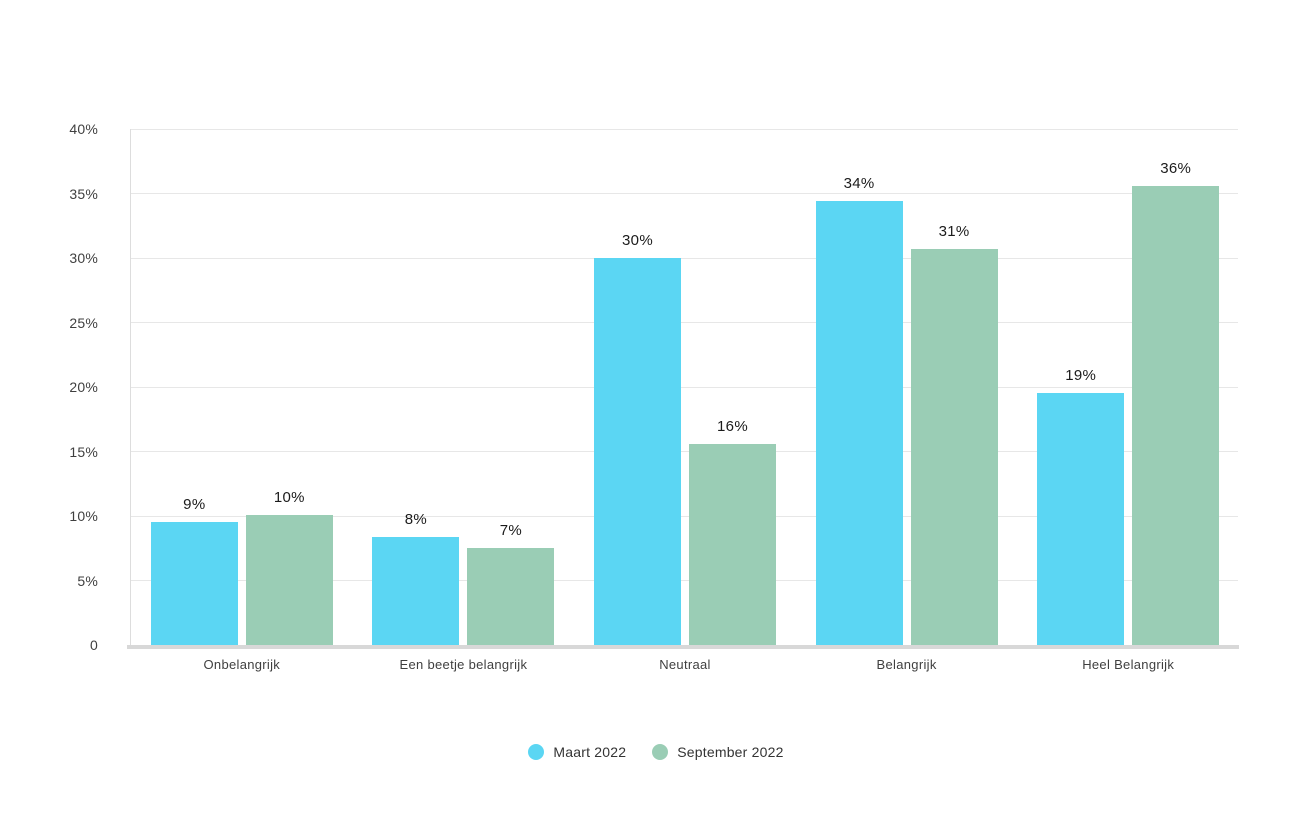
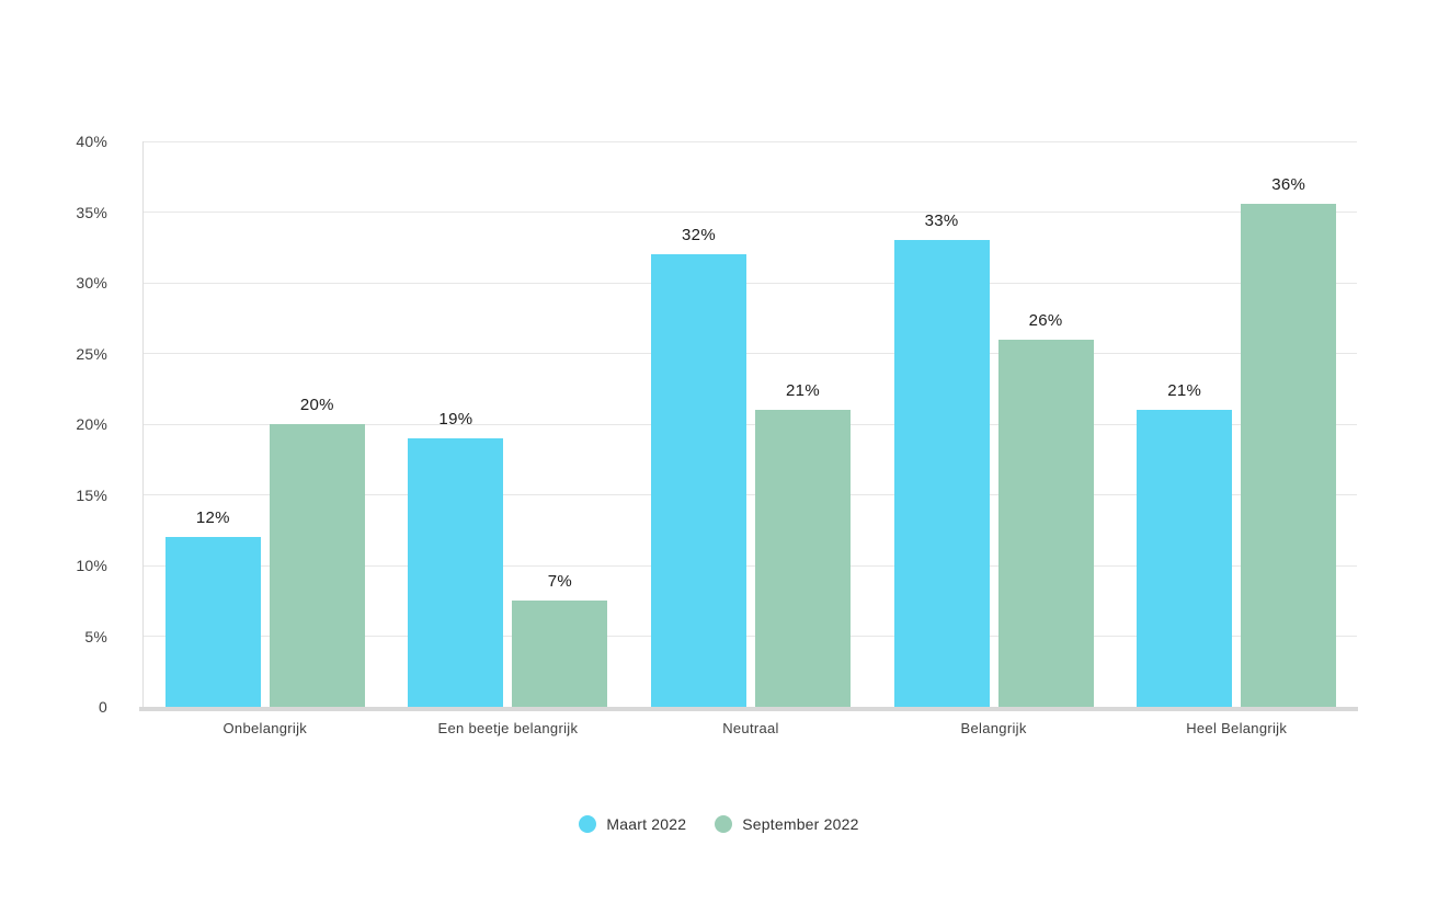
Maart 2022/Onbelangrijk: 9% -> 12%
September 2022/Onbelangrijk: 10% -> 20%
Maart 2022/Een beetje belangrijk: 8% -> 19%
Maart 2022/Neutraal: 30% -> 32%
September 2022/Neutraal: 16% -> 21%
Maart 2022/Belangrijk: 34% -> 33%
September 2022/Belangrijk: 31% -> 26%
Maart 2022/Heel Belangrijk: 19% -> 21%
